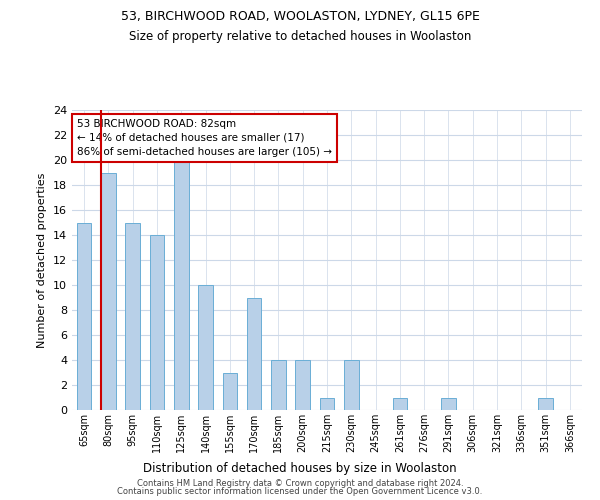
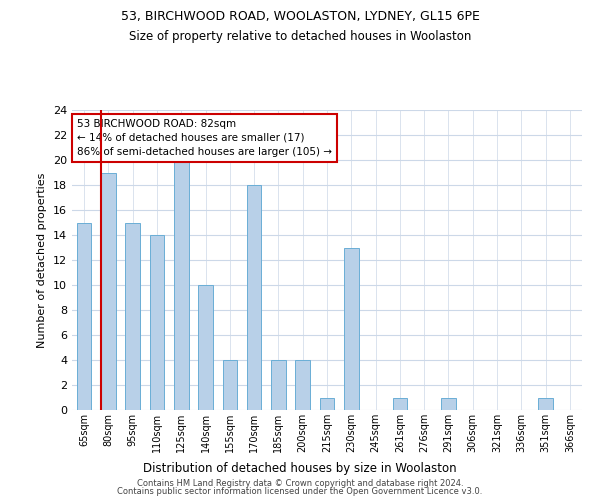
155sqm: 3 -> 4
170sqm: 9 -> 18
230sqm: 4 -> 13
